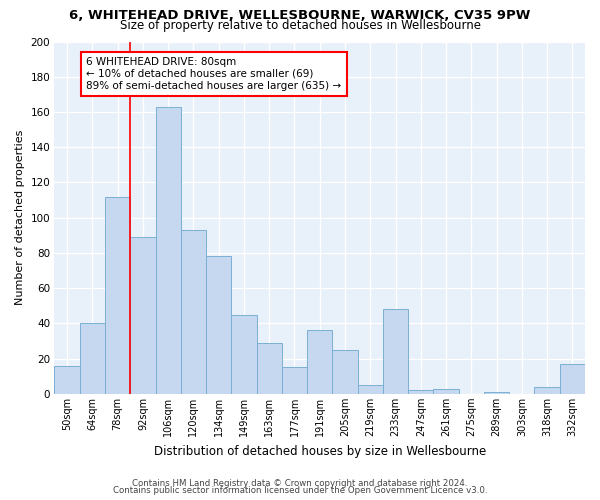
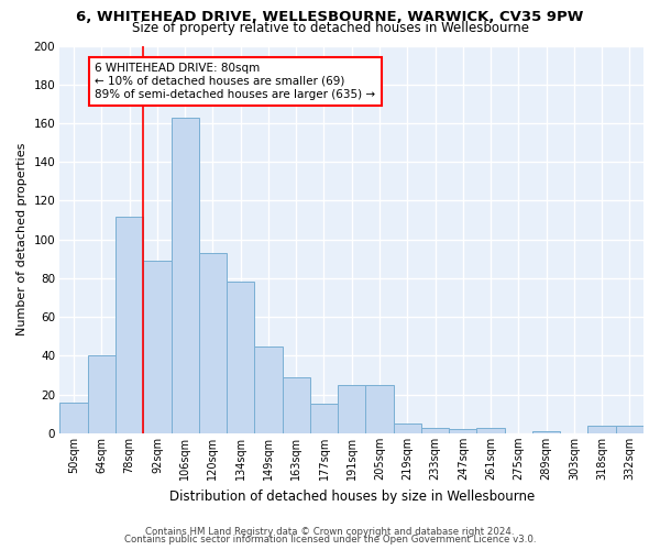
191sqm: 36 -> 25
233sqm: 48 -> 3
332sqm: 17 -> 4
